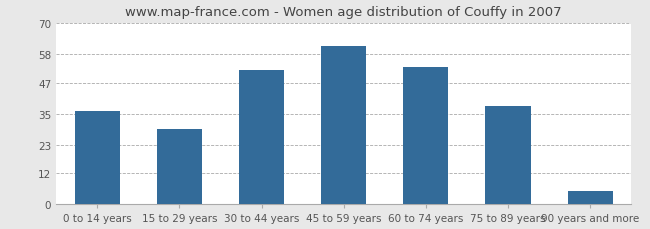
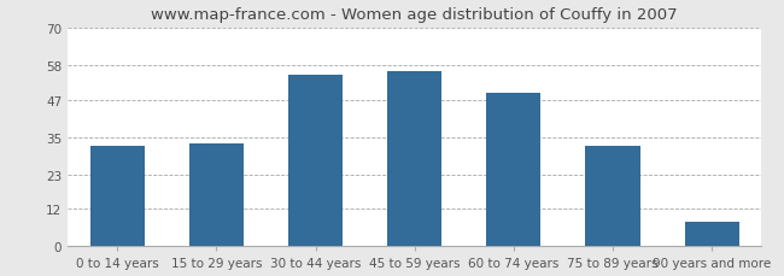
0 to 14 years: 36 -> 32
15 to 29 years: 29 -> 33
30 to 44 years: 52 -> 55
45 to 59 years: 61 -> 56
60 to 74 years: 53 -> 49
75 to 89 years: 38 -> 32
90 years and more: 5 -> 8
